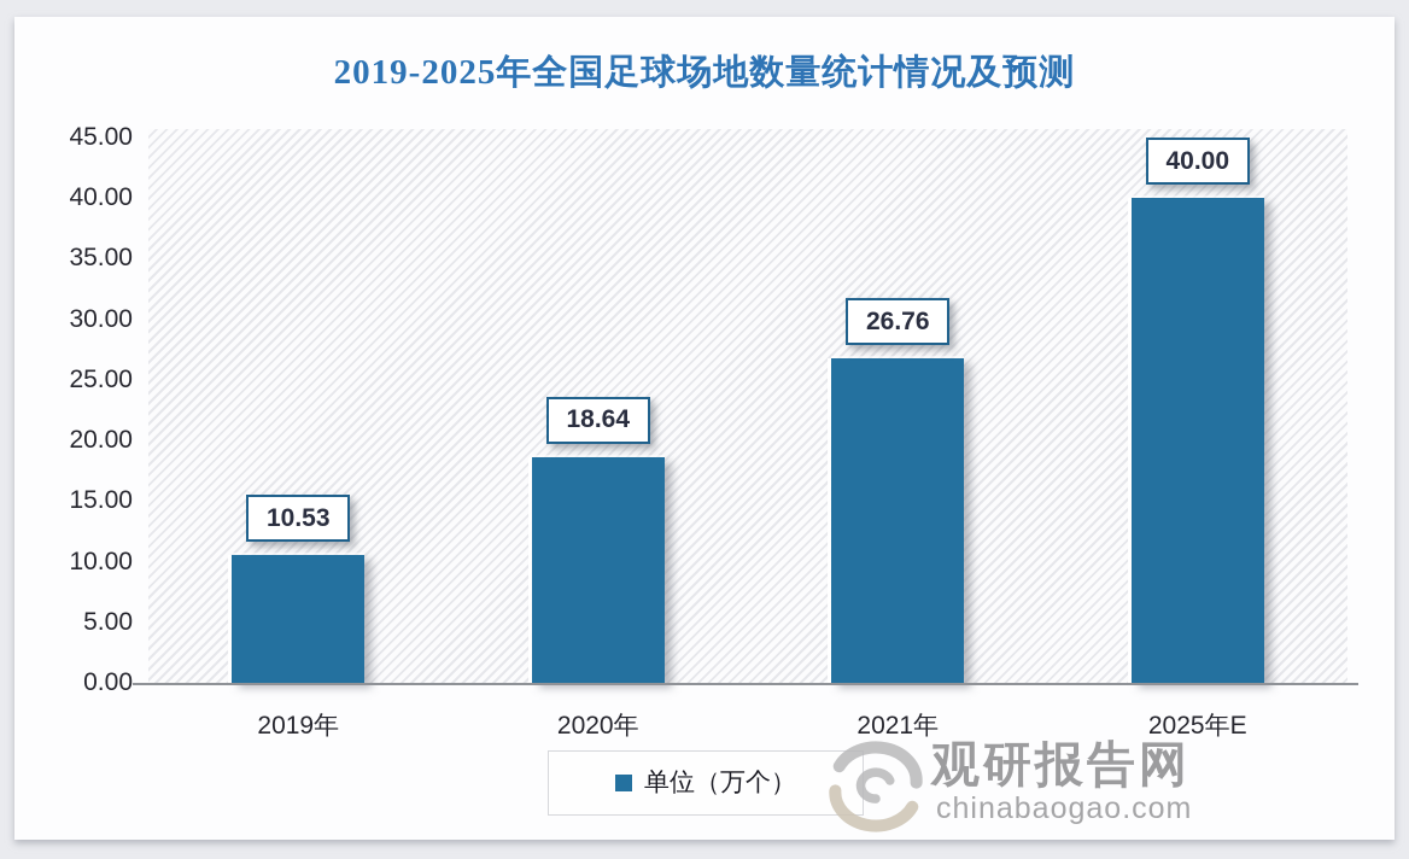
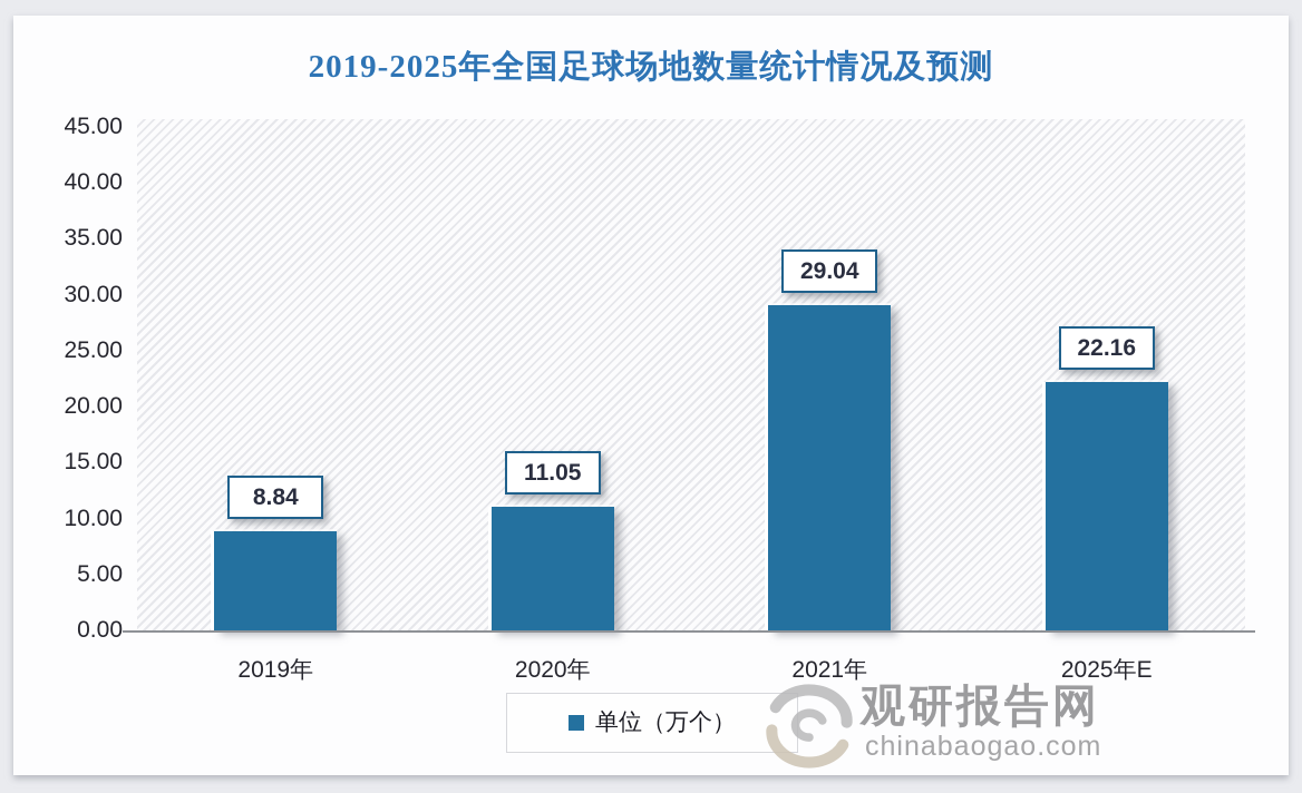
2019年: 10.53 -> 8.84
2020年: 18.64 -> 11.05
2021年: 26.76 -> 29.04
2025年E: 40.00 -> 22.16
